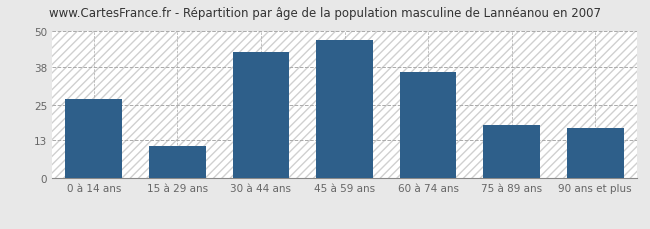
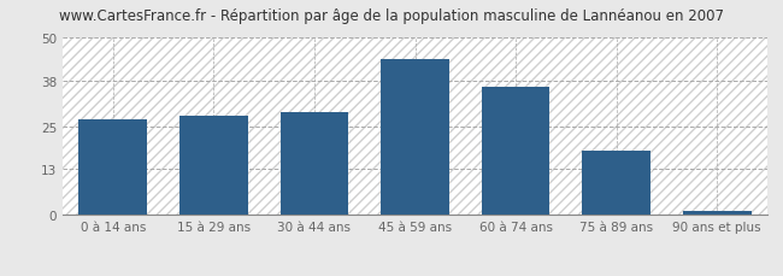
15 à 29 ans: 11 -> 28
30 à 44 ans: 43 -> 29
45 à 59 ans: 47 -> 44
90 ans et plus: 17 -> 1
